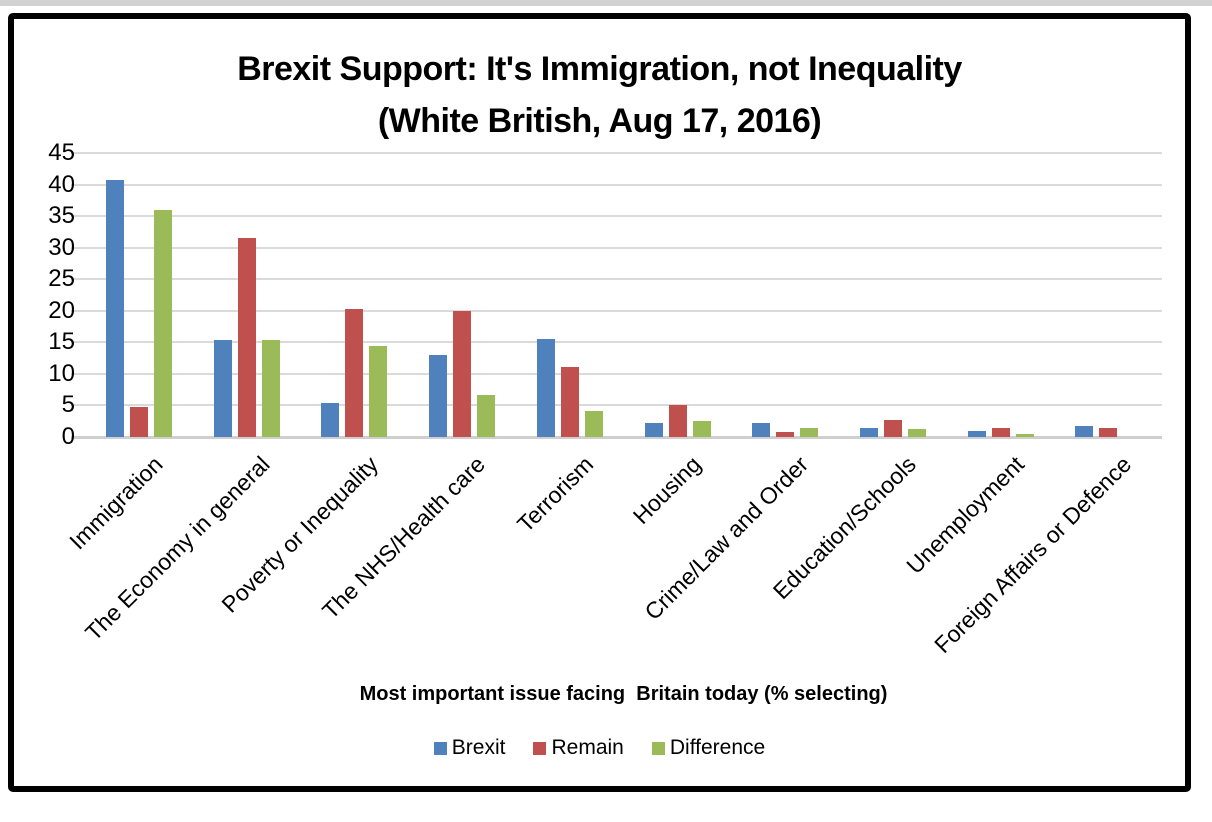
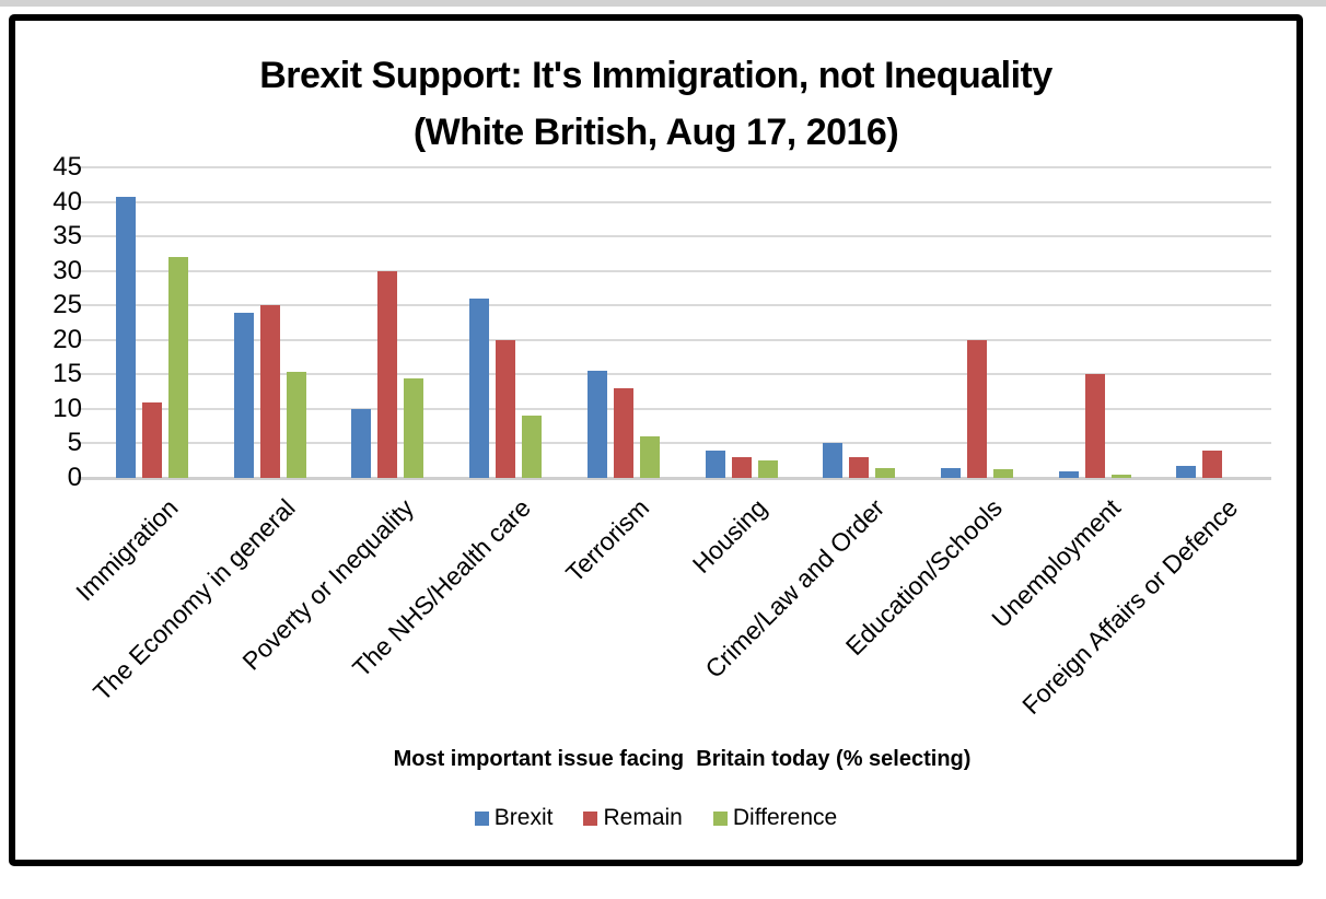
Remain/Immigration: 5 -> 11
Difference/Immigration: 36 -> 32
Brexit/The Economy in general: 15 -> 24
Remain/The Economy in general: 32 -> 25
Brexit/Poverty or Inequality: 5 -> 10
Remain/Poverty or Inequality: 20 -> 30
Brexit/The NHS/Health care: 13 -> 26
Difference/The NHS/Health care: 7 -> 9
Remain/Terrorism: 11 -> 13
Difference/Terrorism: 4 -> 6
Brexit/Housing: 2 -> 4
Remain/Housing: 5 -> 3
Brexit/Crime/Law and Order: 2 -> 5
Remain/Crime/Law and Order: 1 -> 3
Remain/Education/Schools: 3 -> 20
Remain/Unemployment: 2 -> 15
Remain/Foreign Affairs or Defence: 2 -> 4
